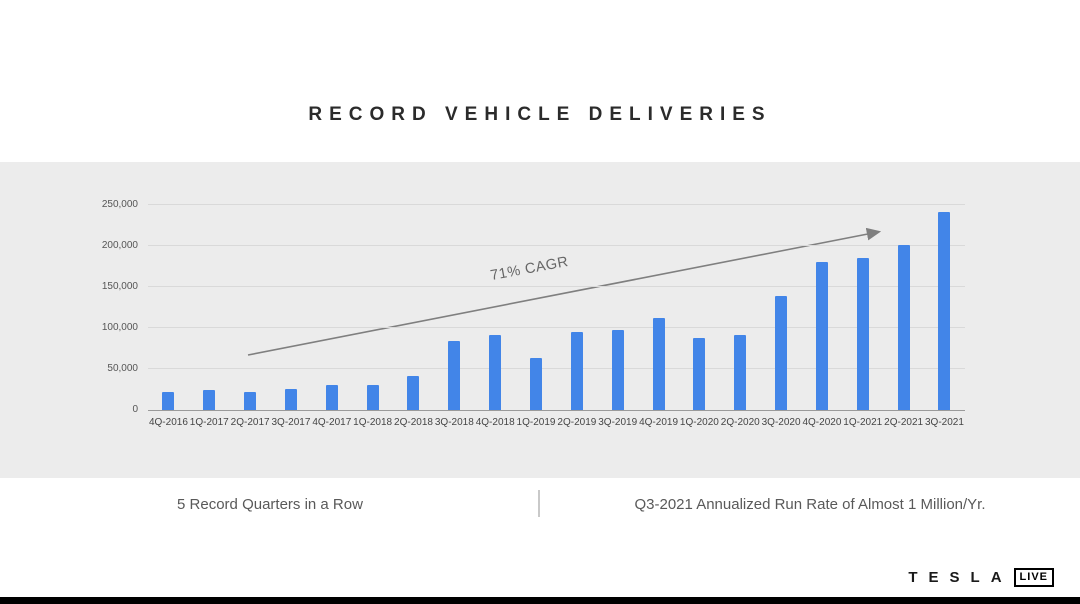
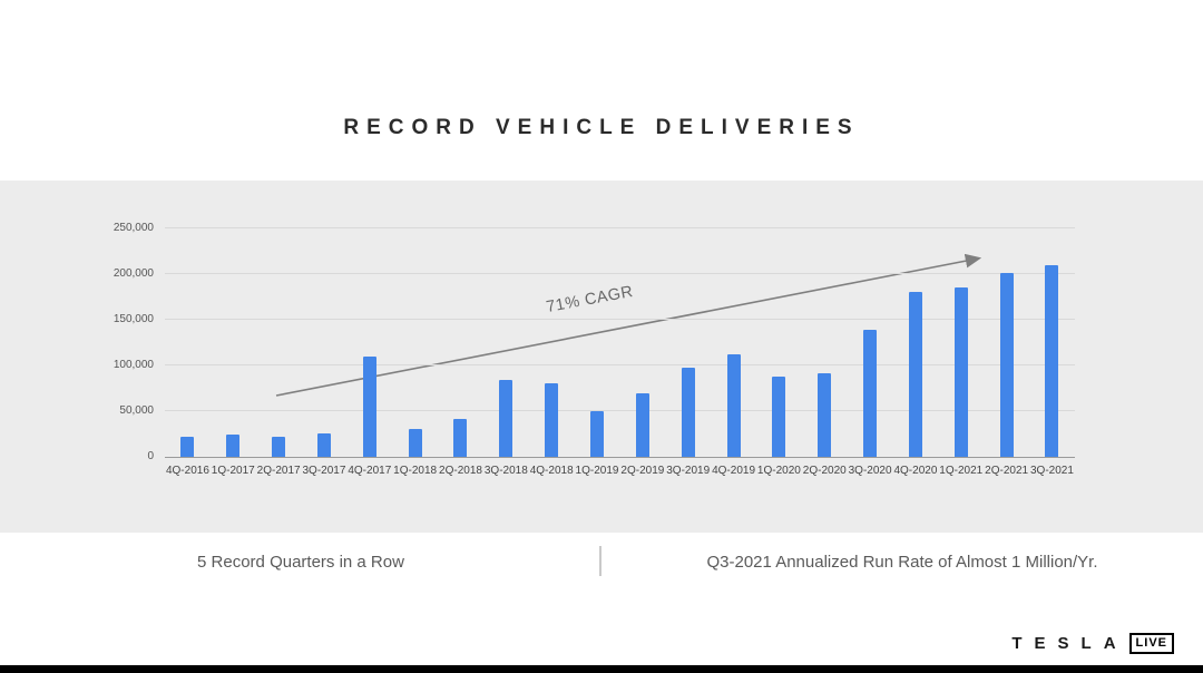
4Q-2017: 30000 -> 110000
4Q-2018: 90000 -> 80000
1Q-2019: 60000 -> 50000
2Q-2019: 100000 -> 70000
3Q-2021: 240000 -> 210000
